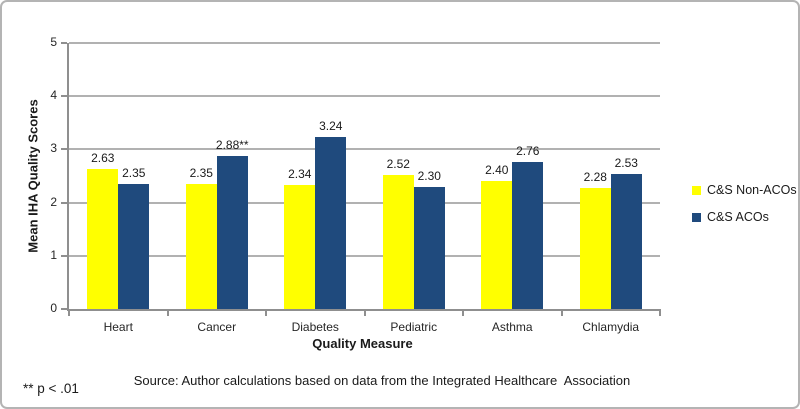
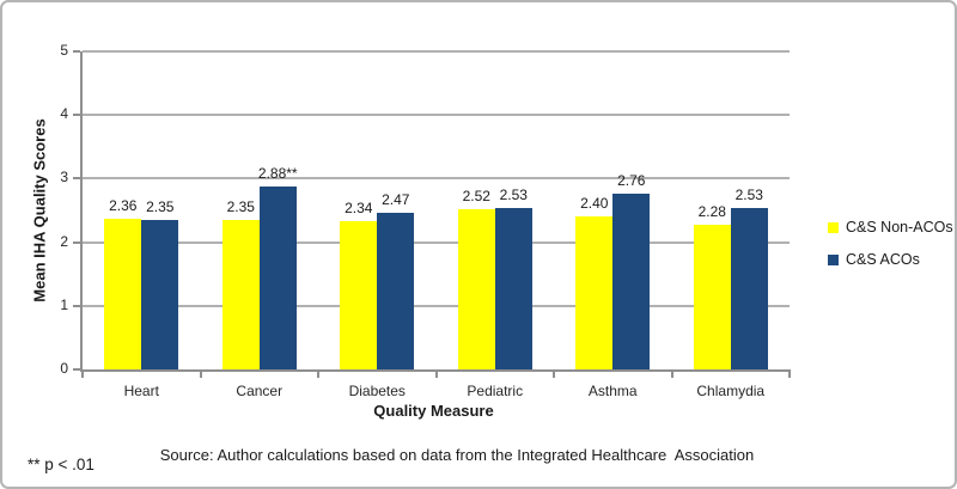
C&S Non-ACOs/Heart: 2.63 -> 2.36
C&S ACOs/Diabetes: 3.24 -> 2.47
C&S ACOs/Pediatric: 2.30 -> 2.53
